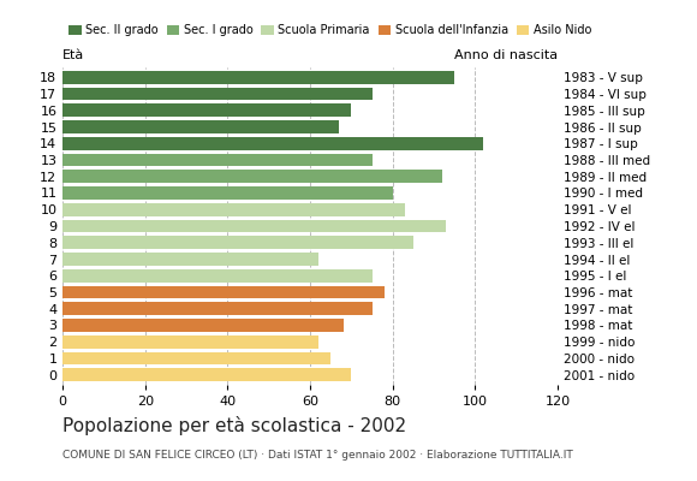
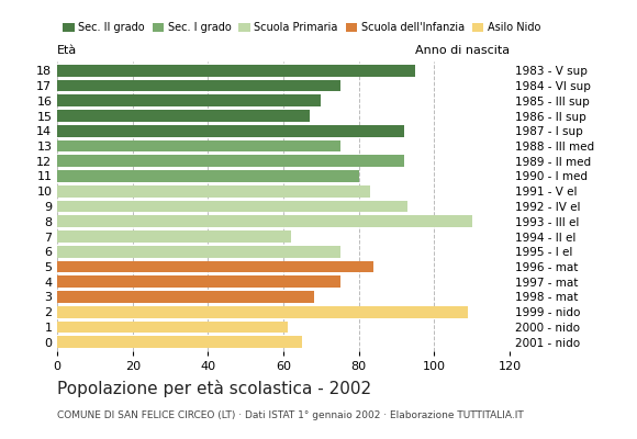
14: 102 -> 92
8: 85 -> 110
5: 78 -> 84
2: 62 -> 109
1: 65 -> 61
0: 70 -> 65
